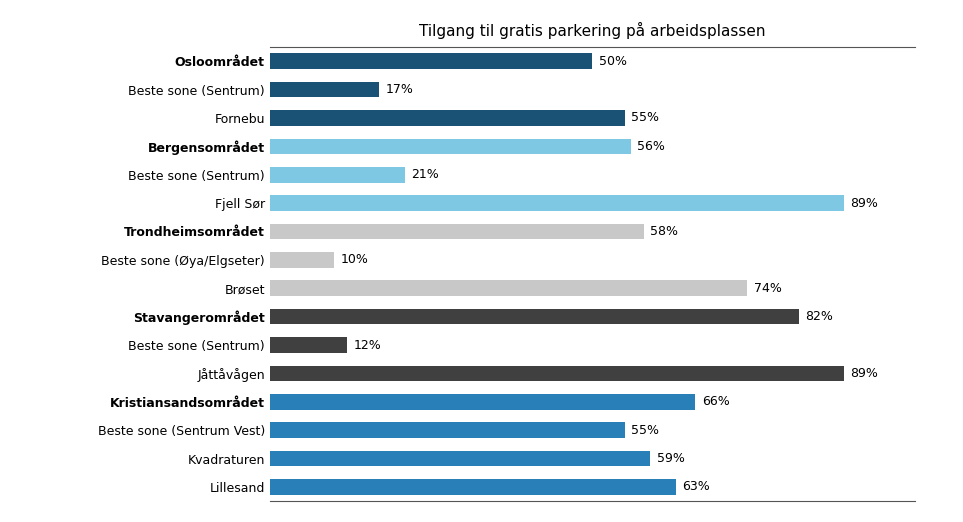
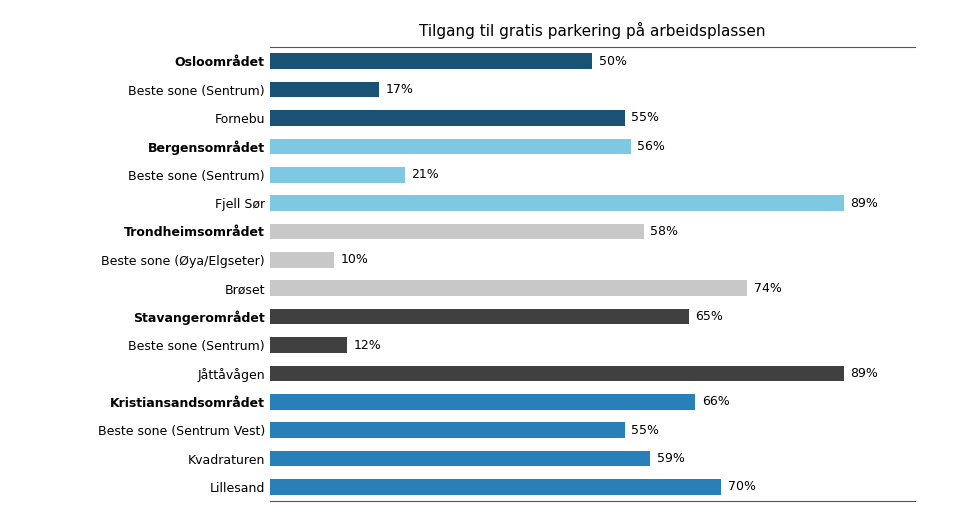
Stavangerområdet: 82% -> 65%
Lillesand: 63% -> 70%
